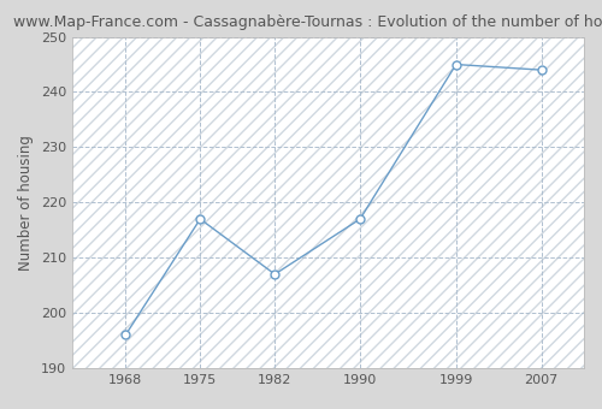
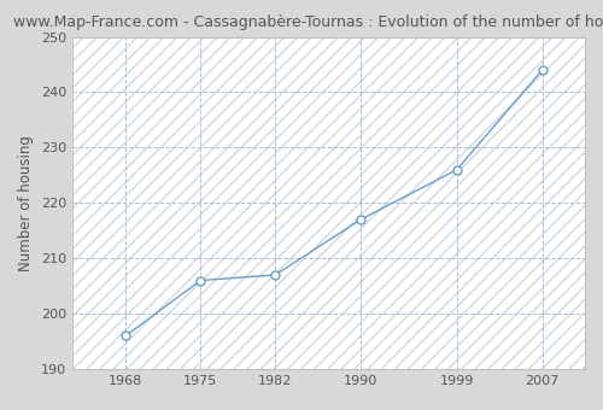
1975: 217 -> 206
1999: 245 -> 226
